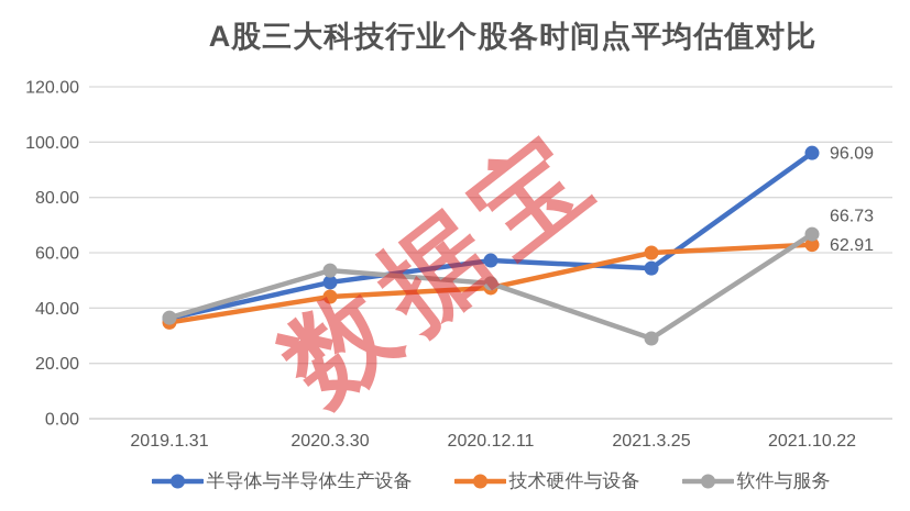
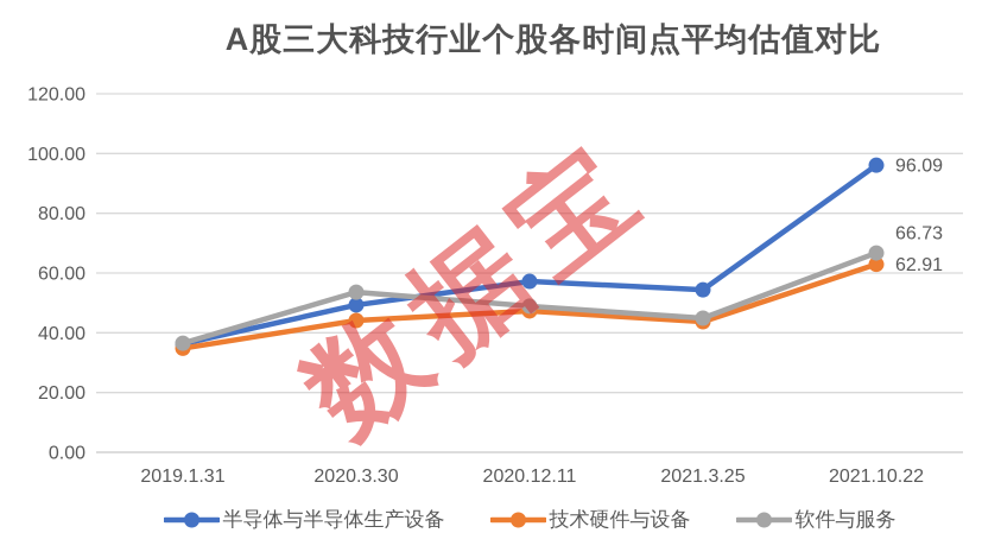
技术硬件与设备/2021.3.25: 60 -> 44
软件与服务/2021.3.25: 29 -> 45
